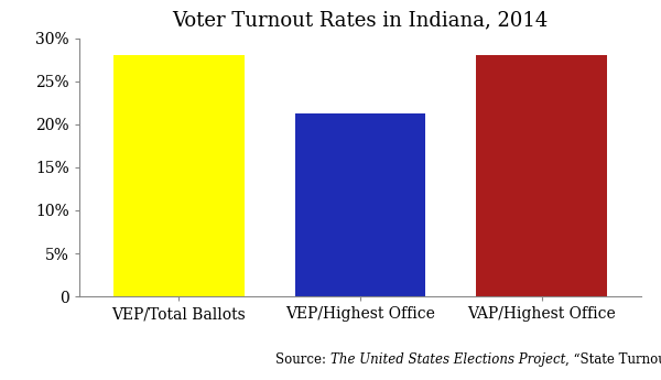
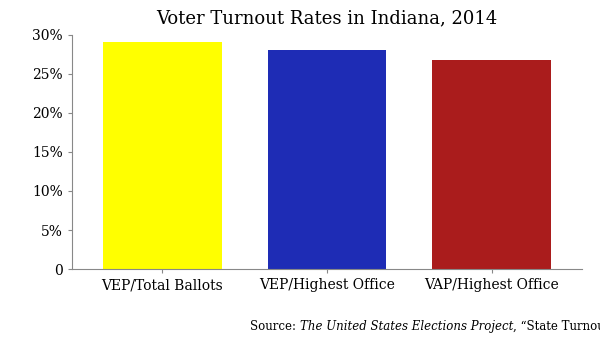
VEP/Total Ballots: 28.0% -> 29.0%
VEP/Highest Office: 21.2% -> 28.0%
VAP/Highest Office: 28.0% -> 26.8%
